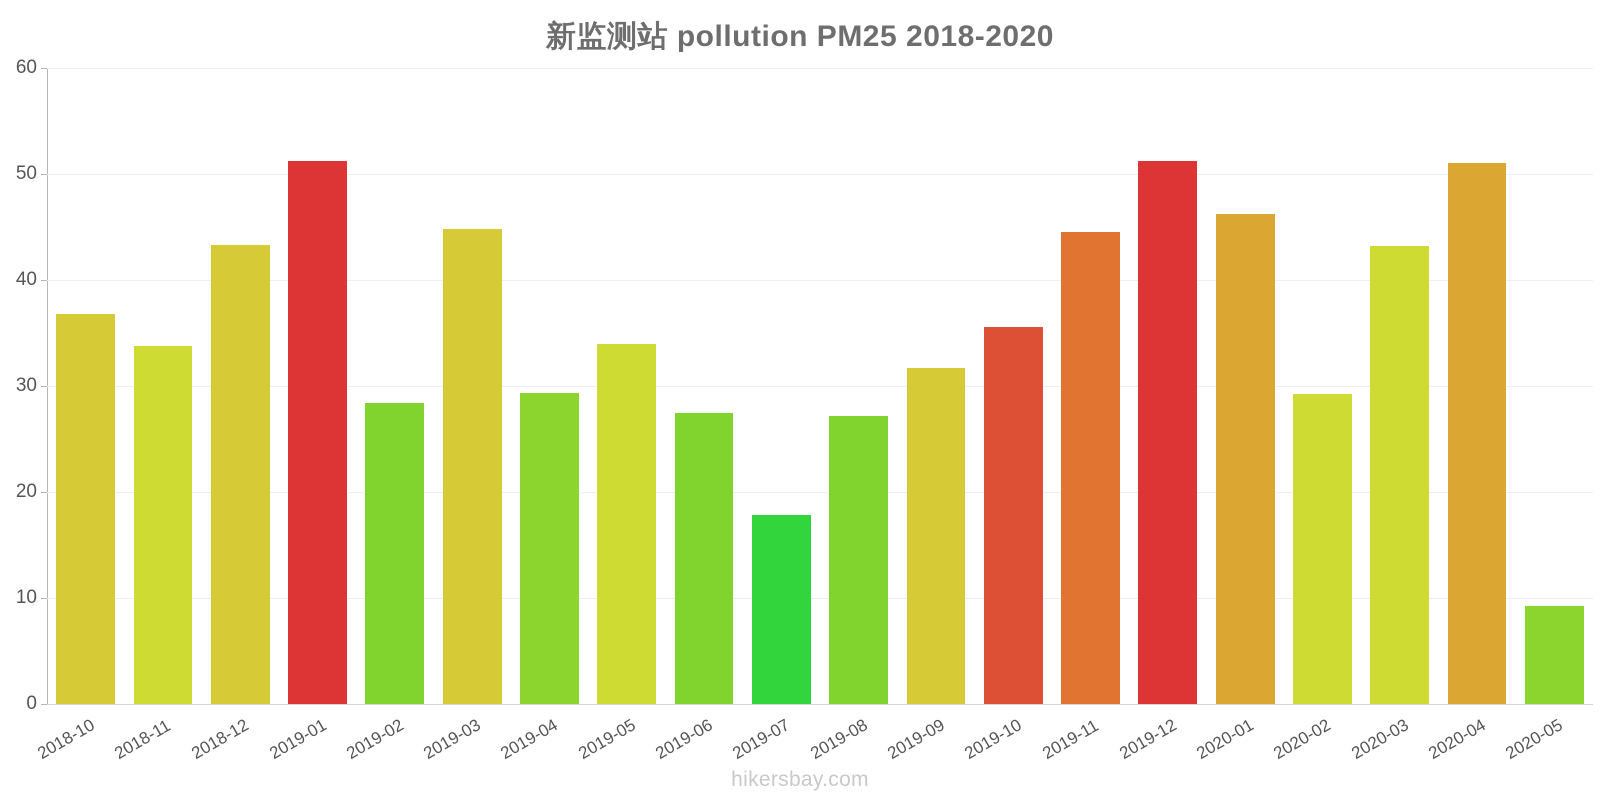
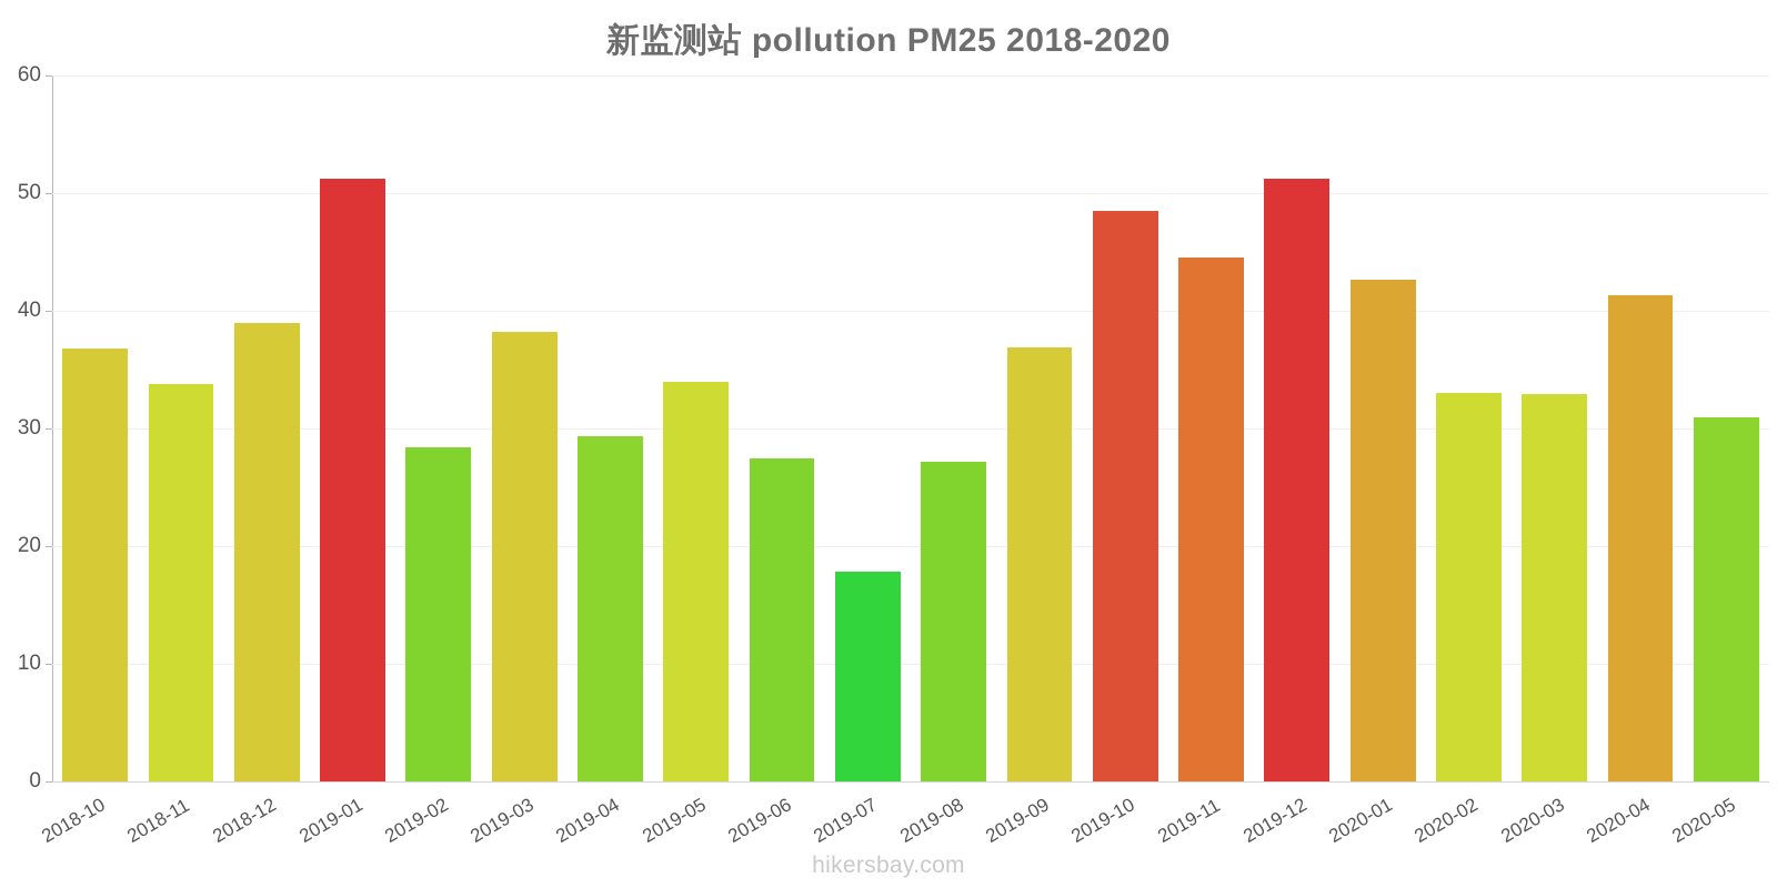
2018-12: 43.3 -> 39.0
2019-03: 44.8 -> 38.2
2019-09: 31.7 -> 36.9
2019-10: 35.6 -> 48.5
2020-01: 46.2 -> 42.6
2020-02: 29.2 -> 33.0
2020-03: 43.2 -> 32.9
2020-04: 51.0 -> 41.3
2020-05: 9.2 -> 30.9
